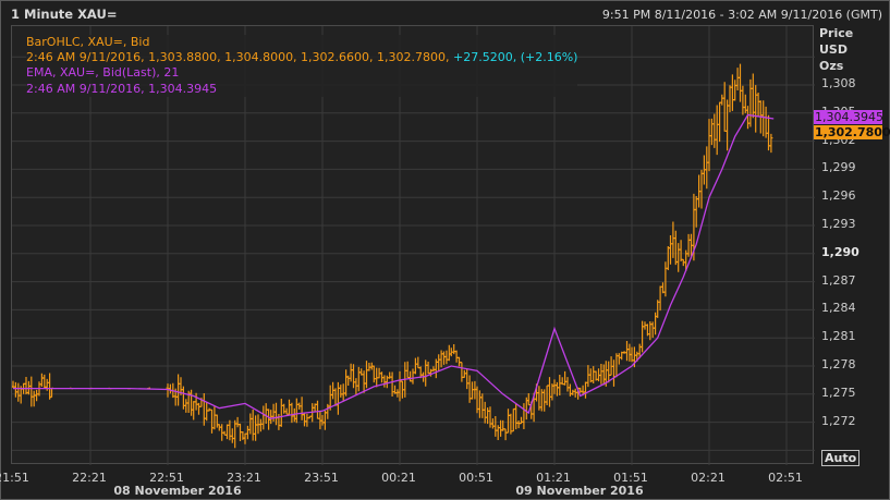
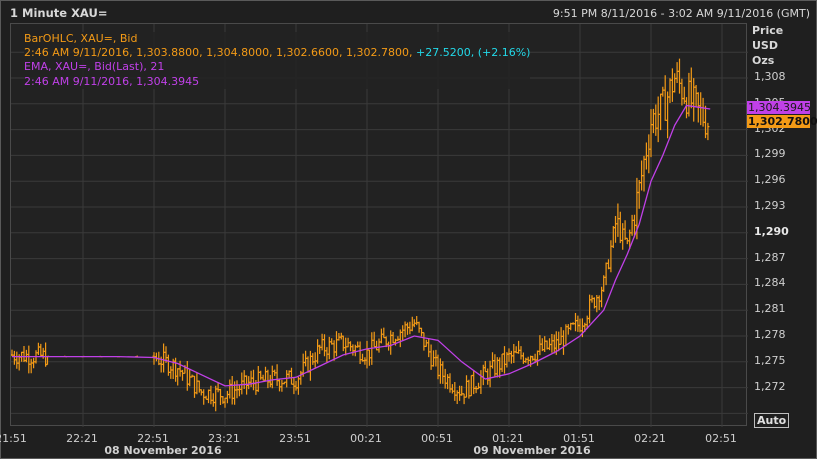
EMA, XAU=, Bid(Last), 21/23:21: 1274 -> 1272
EMA, XAU=, Bid(Last), 21/01:21: 1282 -> 1274
